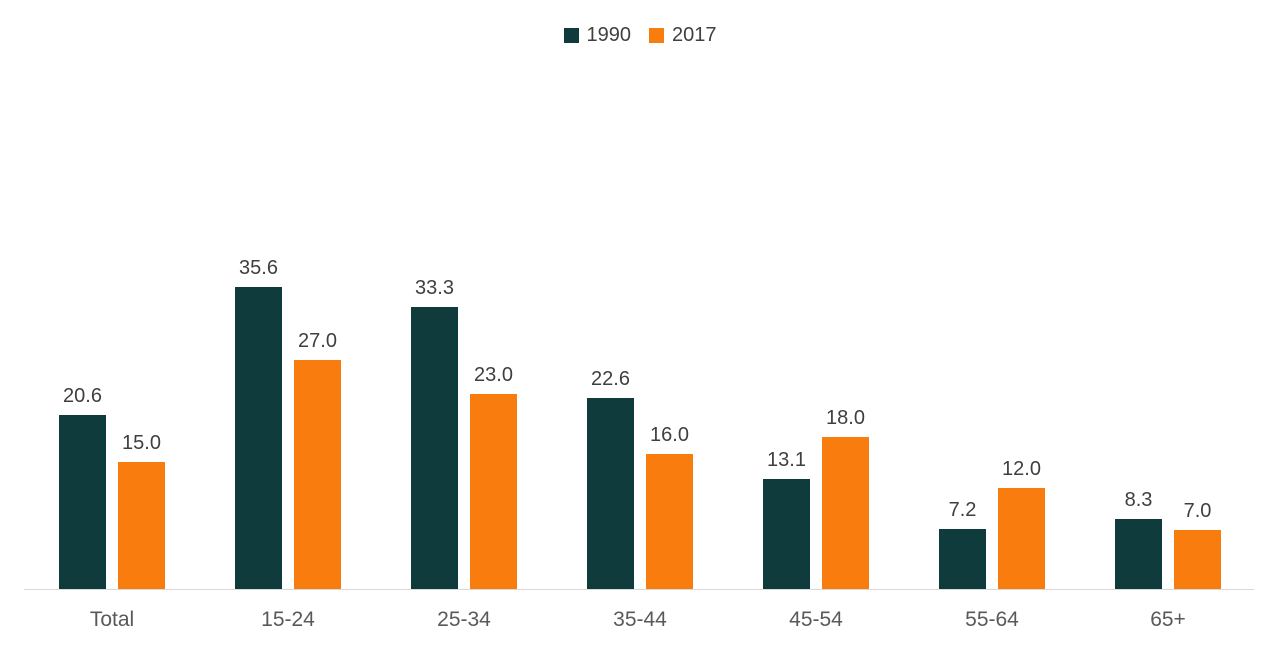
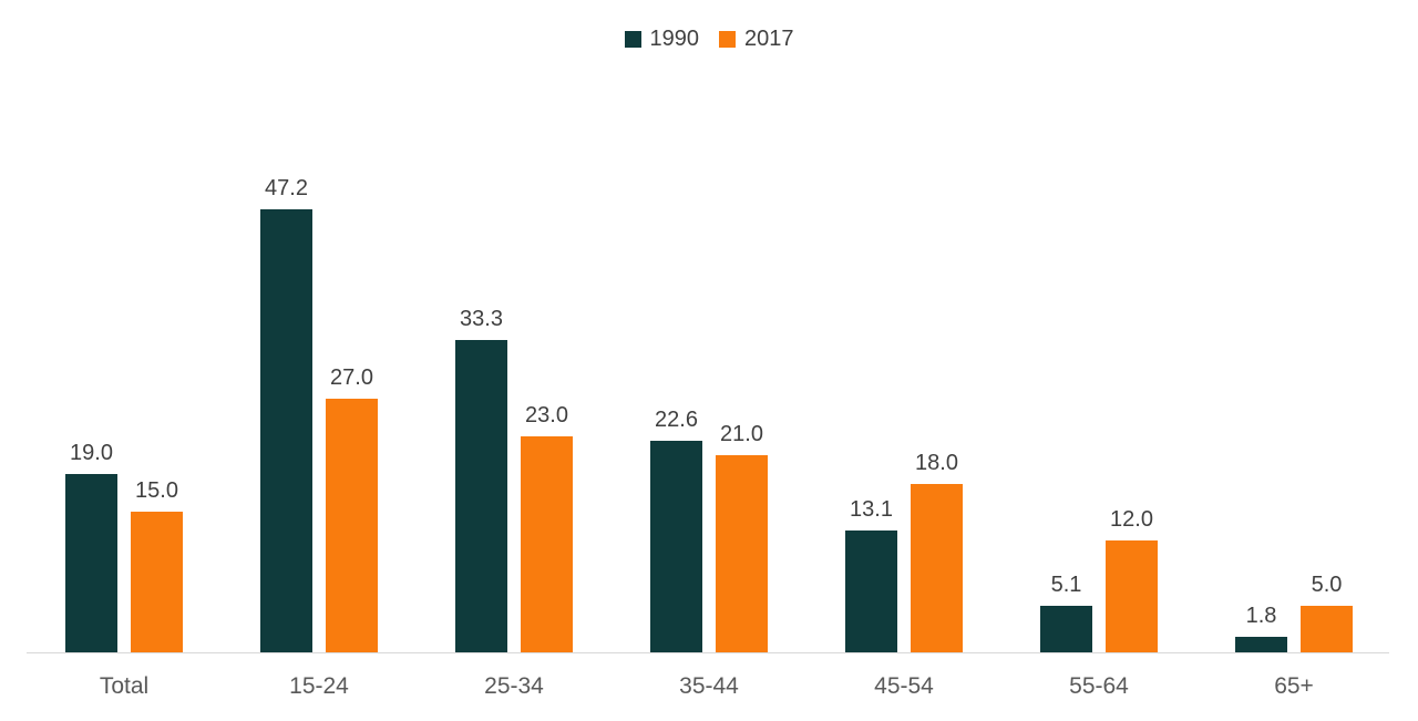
1990/Total: 20.6 -> 19.0
1990/15-24: 35.6 -> 47.2
2017/35-44: 16.0 -> 21.0
1990/55-64: 7.2 -> 5.1
1990/65+: 8.3 -> 1.8
2017/65+: 7.0 -> 5.0
